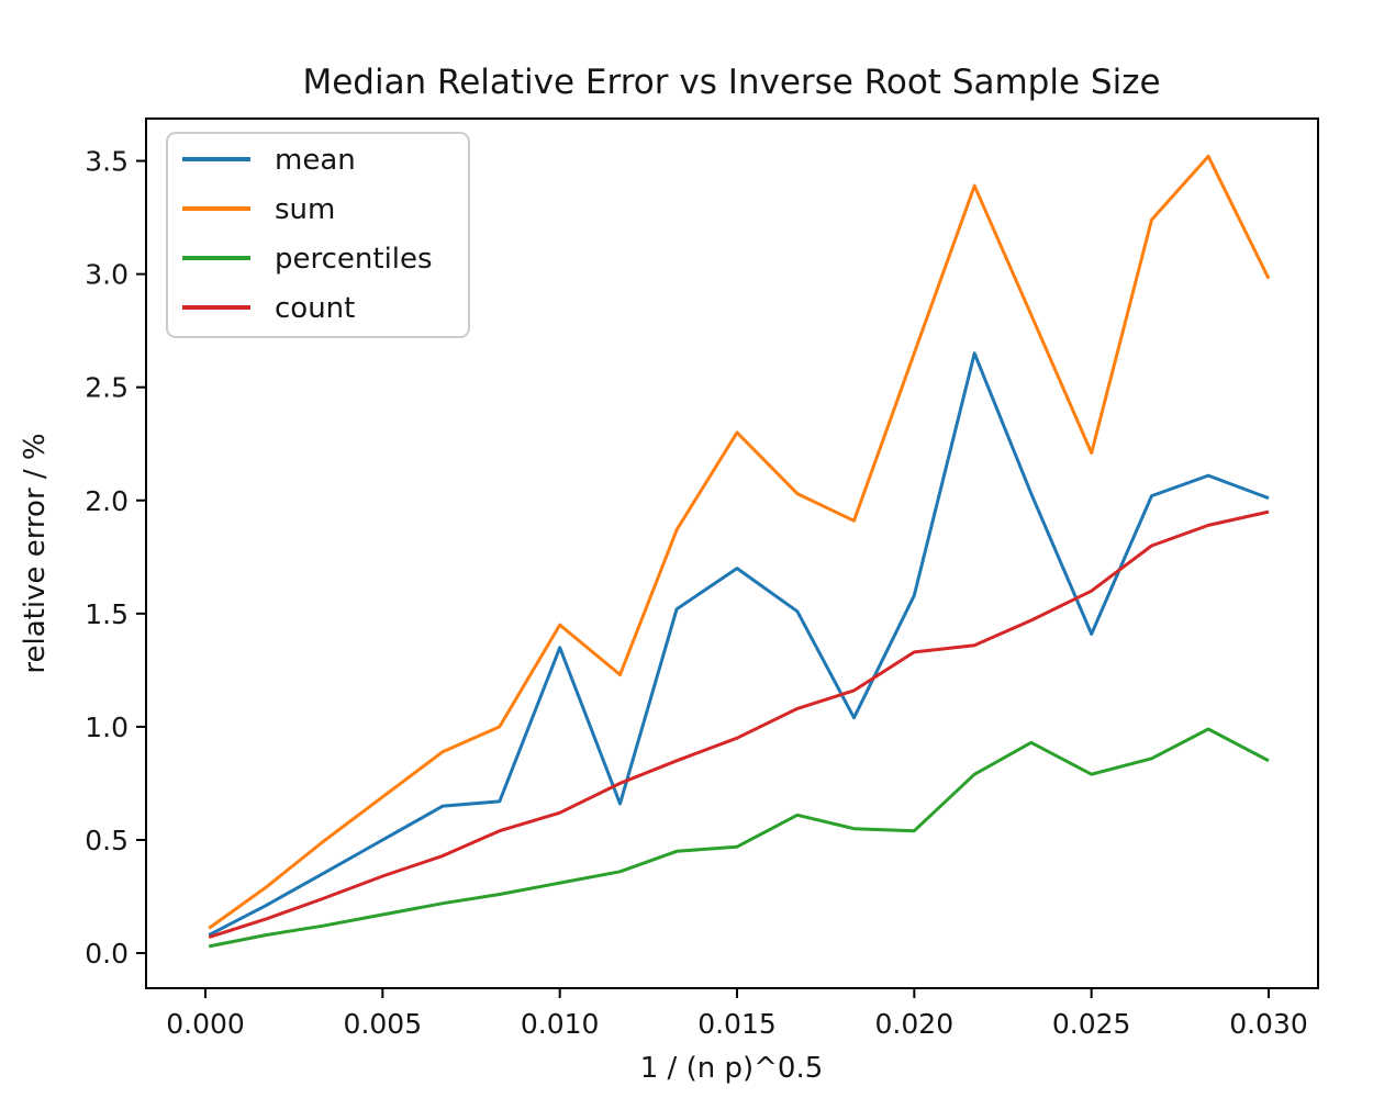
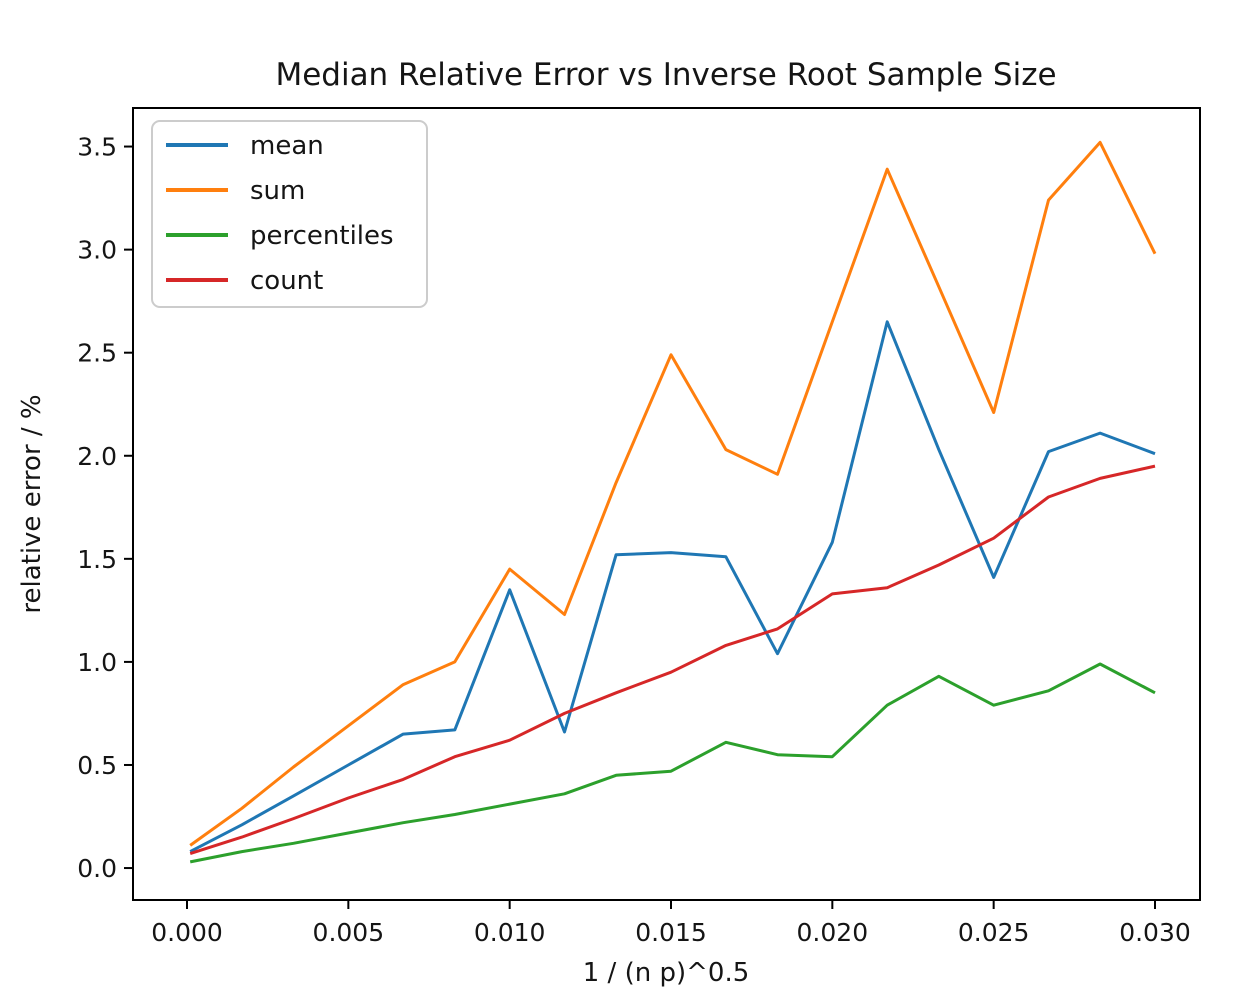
mean/0.015: 1.70 -> 1.53
sum/0.015: 2.30 -> 2.49
